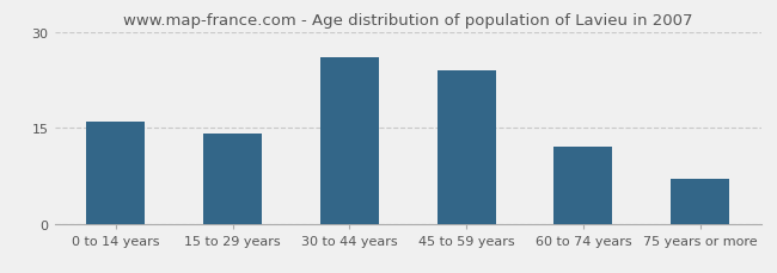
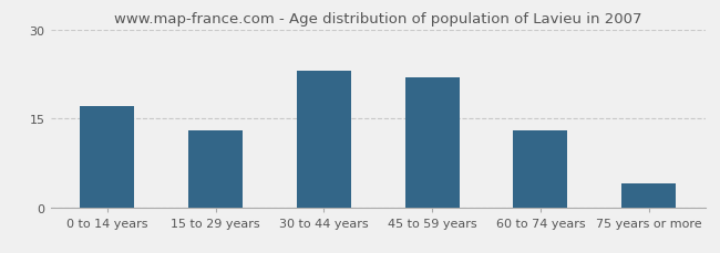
0 to 14 years: 16 -> 17
15 to 29 years: 14 -> 13
30 to 44 years: 26 -> 23
45 to 59 years: 24 -> 22
60 to 74 years: 12 -> 13
75 years or more: 7 -> 4
